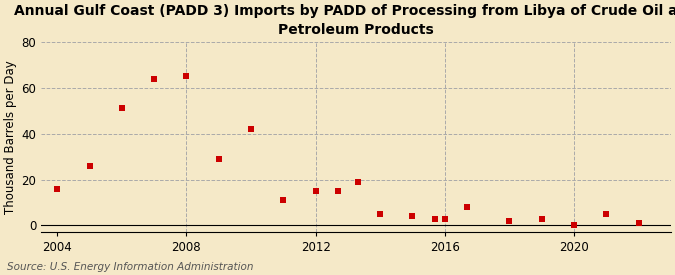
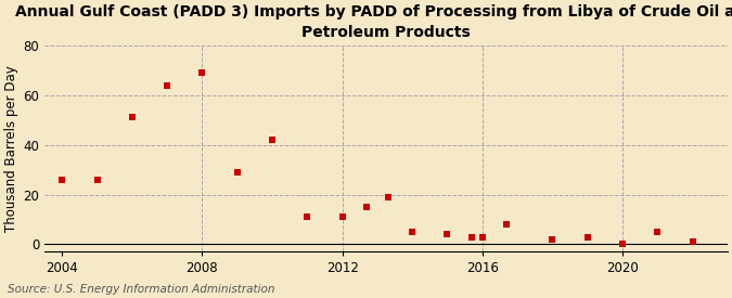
2004: 16 -> 26
2008: 65 -> 69
2012: 15 -> 11
